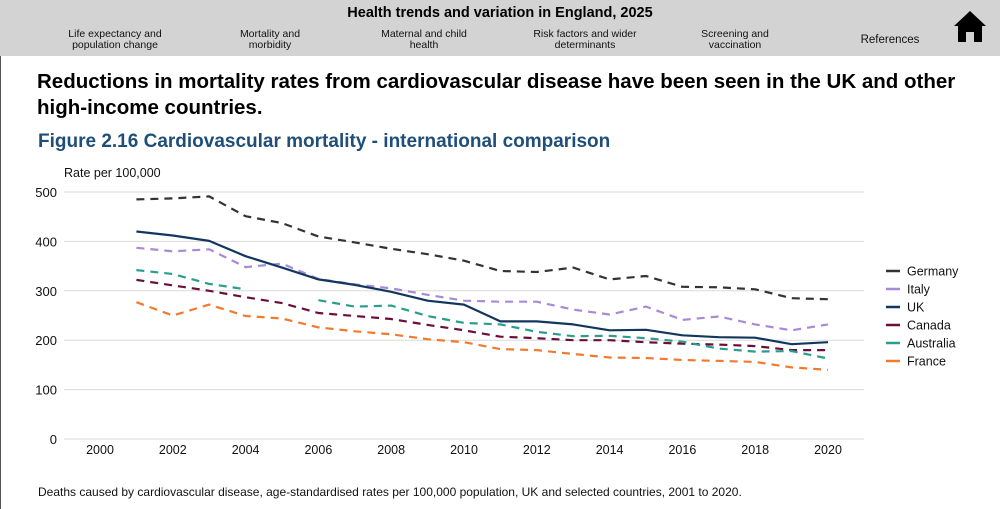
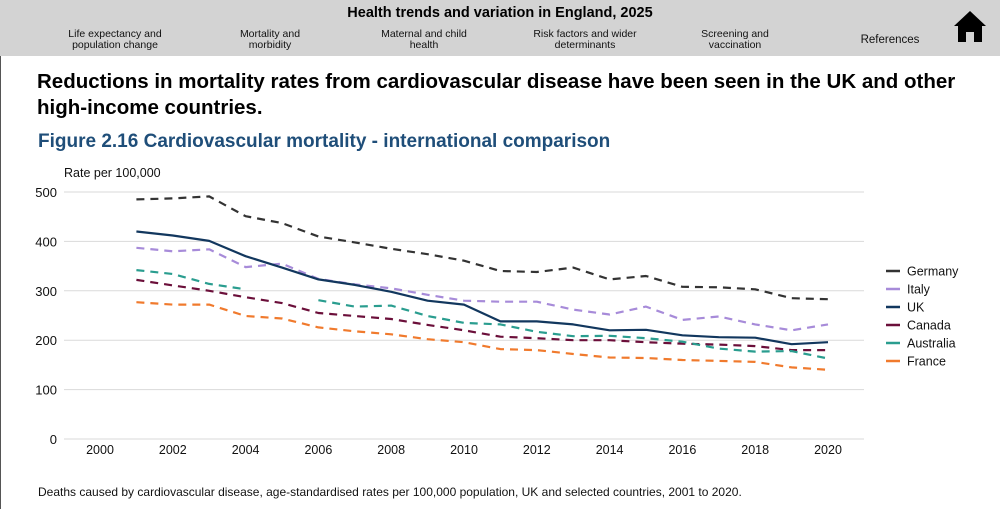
France/2002: 250 -> 270
